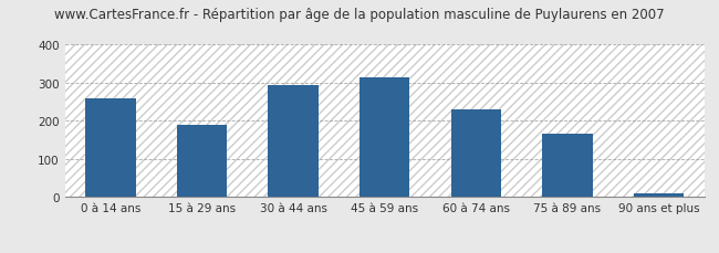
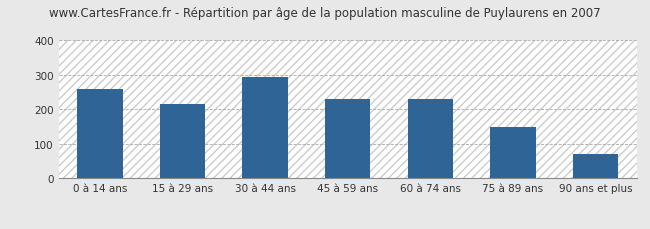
15 à 29 ans: 190 -> 215
45 à 59 ans: 315 -> 230
75 à 89 ans: 165 -> 150
90 ans et plus: 10 -> 70
